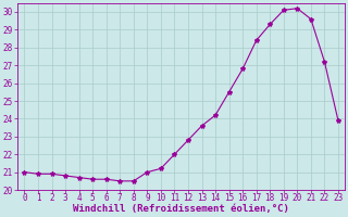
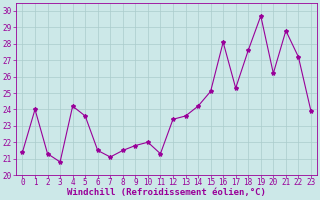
0: 21.0 -> 21.4
1: 20.9 -> 24.0
2: 20.9 -> 21.3
4: 20.7 -> 24.2
5: 20.6 -> 23.6
6: 20.6 -> 21.5
7: 20.5 -> 21.1
8: 20.5 -> 21.5
9: 21.0 -> 21.8
10: 21.2 -> 22.0
11: 22.0 -> 21.3
12: 22.8 -> 23.4
15: 25.5 -> 25.1
16: 26.8 -> 28.1
17: 28.4 -> 25.3
18: 29.3 -> 27.6
19: 30.1 -> 29.7
20: 30.2 -> 26.2
21: 29.6 -> 28.8
